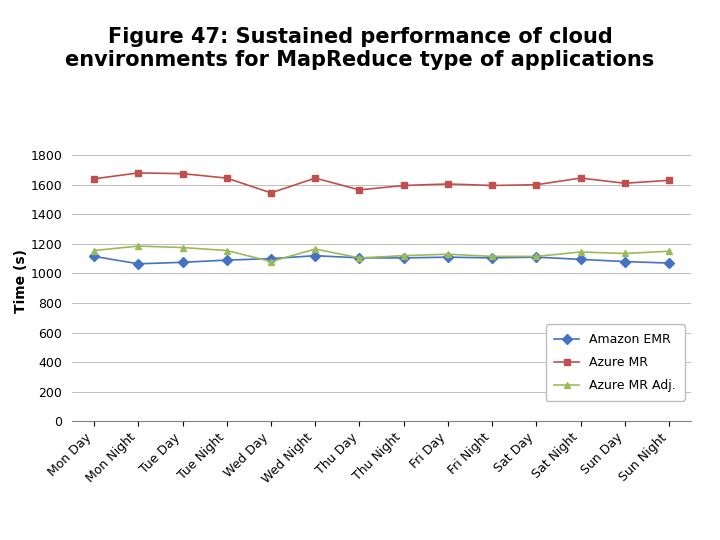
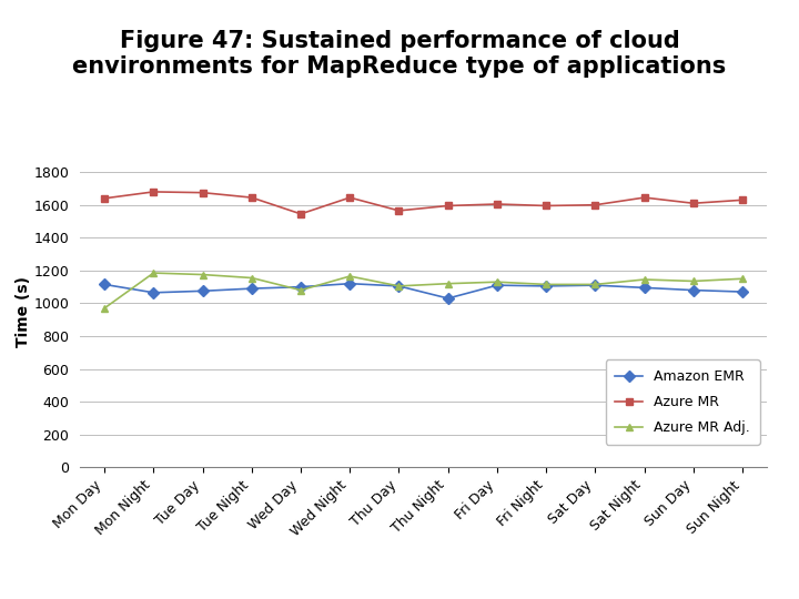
Azure MR Adj./Mon Day: 1160 -> 970
Amazon EMR/Thu Night: 1100 -> 1030
